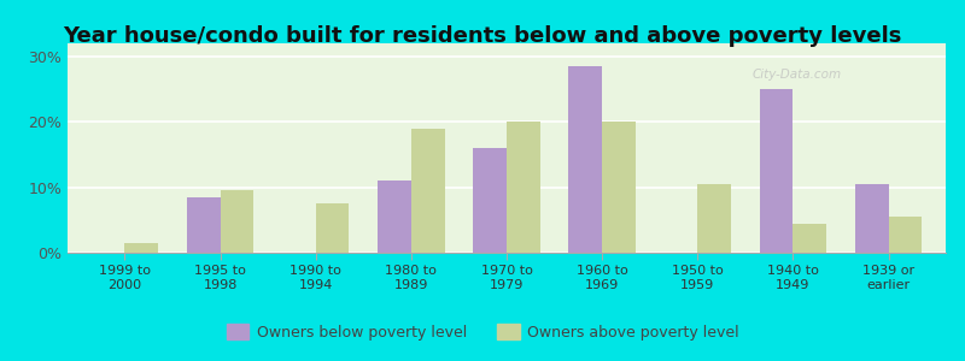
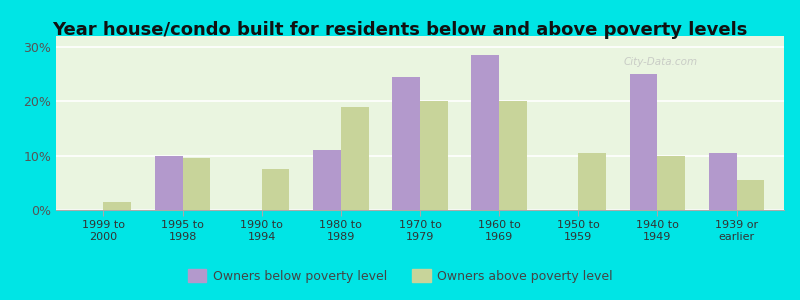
Owners below poverty level/1995 to 1998: 8.5% -> 10.0%
Owners below poverty level/1970 to 1979: 16.0% -> 24.4%
Owners above poverty level/1940 to 1949: 4.5% -> 10.0%
